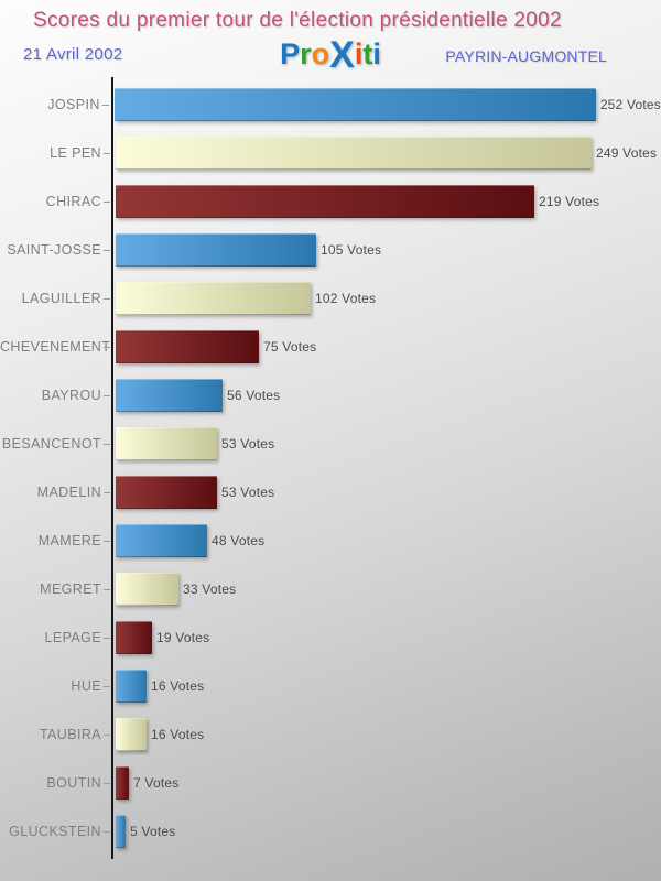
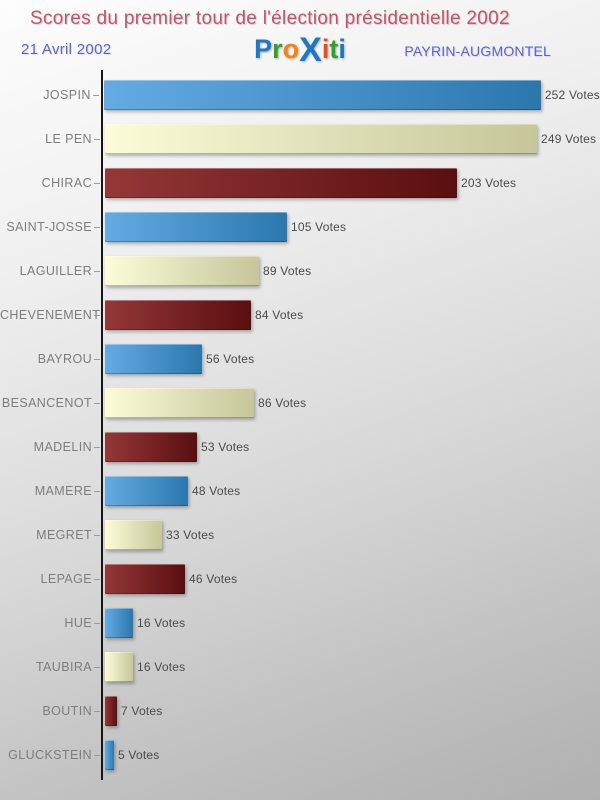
CHIRAC: 219 -> 203
LAGUILLER: 102 -> 89
CHEVENEMENT: 75 -> 84
BESANCENOT: 53 -> 86
LEPAGE: 19 -> 46
